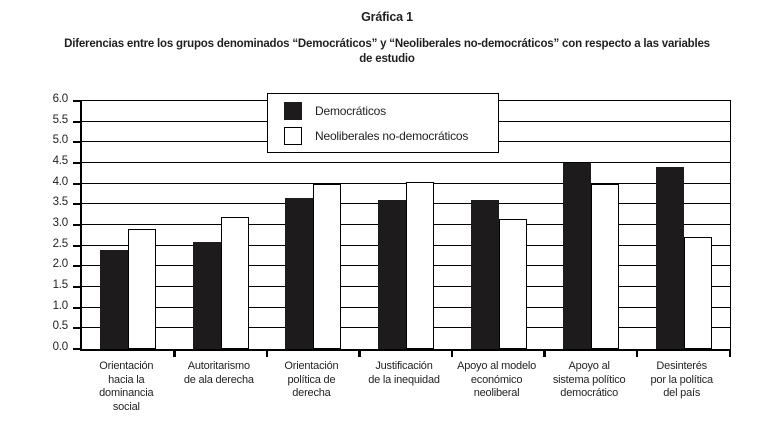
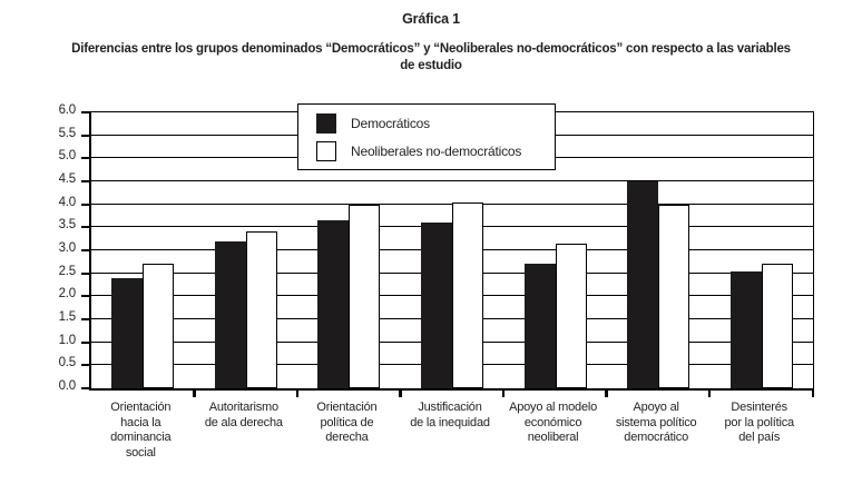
Neoliberales no-democráticos/Orientación hacia la dominancia social: 2.9 -> 2.7
Democráticos/Autoritarismo de ala derecha: 2.6 -> 3.2
Neoliberales no-democráticos/Autoritarismo de ala derecha: 3.2 -> 3.4
Democráticos/Apoyo al modelo económico neoliberal: 3.6 -> 2.7
Democráticos/Desinterés por la política del país: 4.4 -> 2.5
